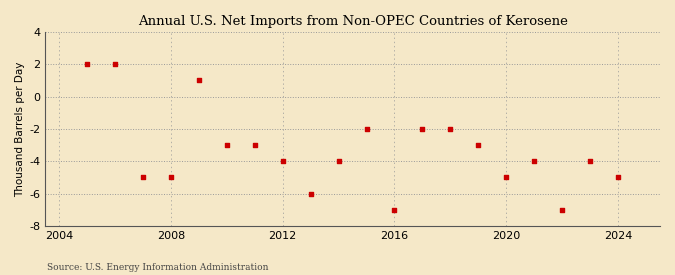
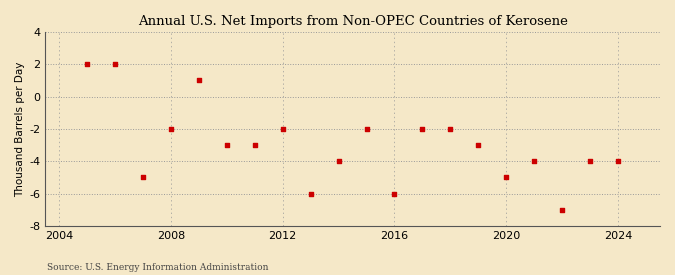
2008: -5 -> -2
2012: -4 -> -2
2016: -7 -> -6
2024: -5 -> -4
